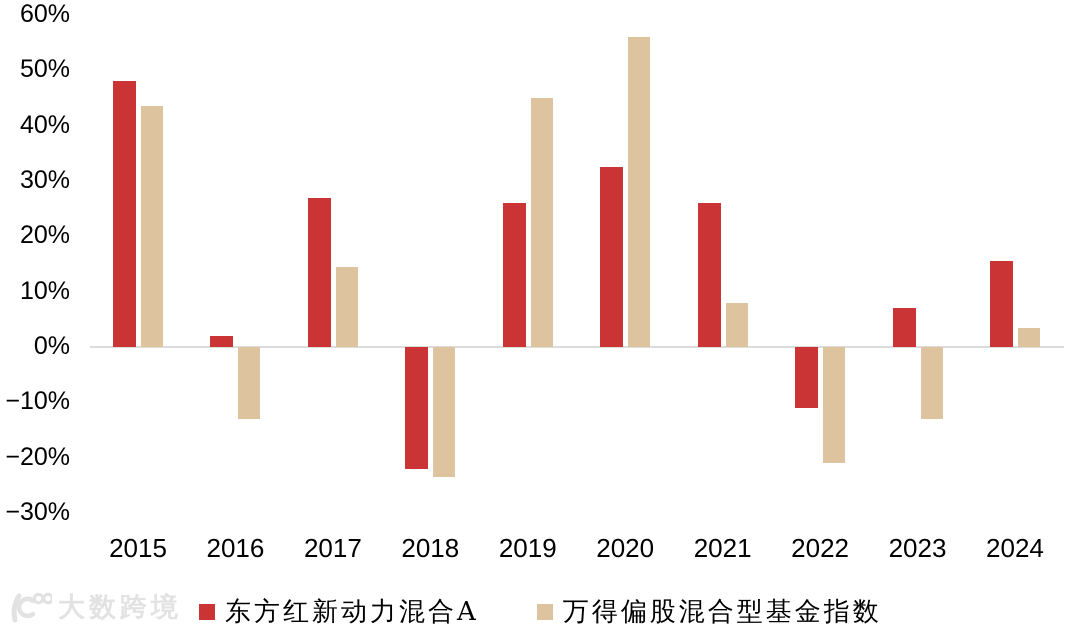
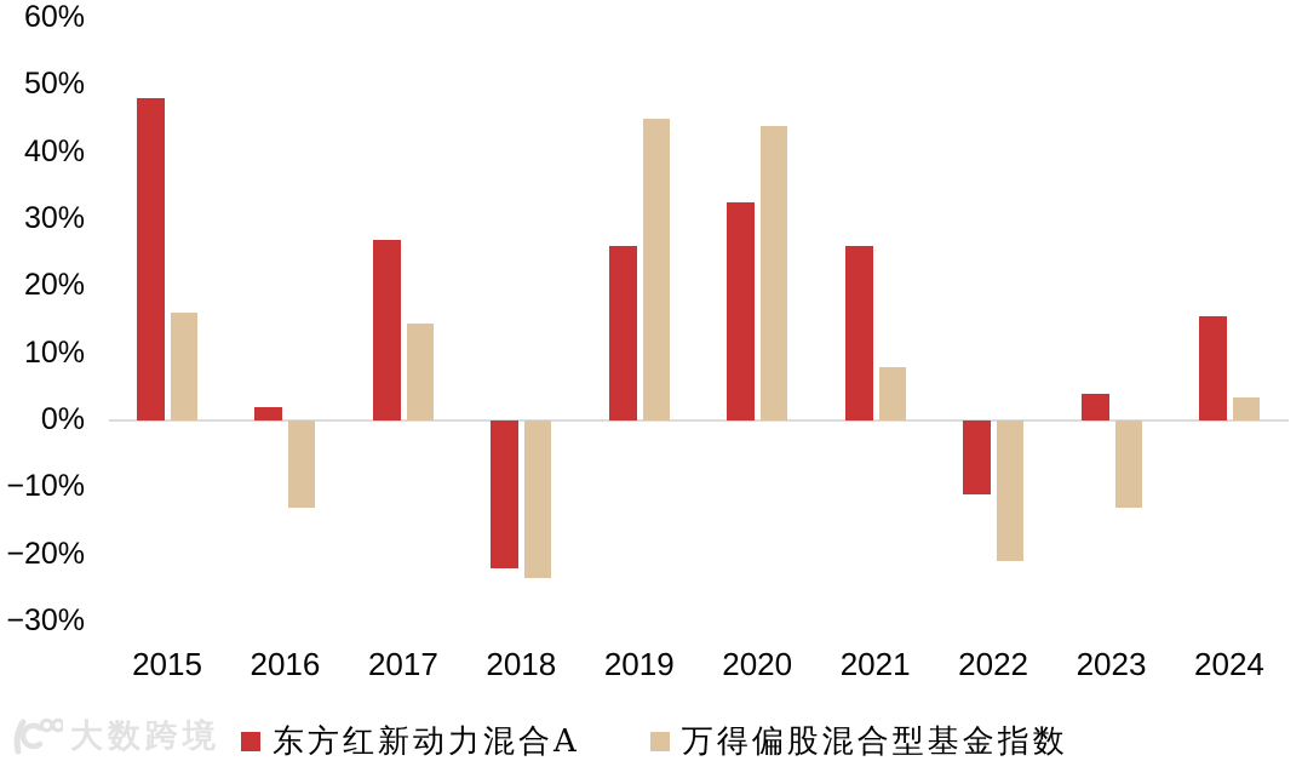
万得偏股混合型基金指数/2015: 44% -> 16%
万得偏股混合型基金指数/2020: 56% -> 44%
东方红新动力混合A/2023: 7% -> 4%
